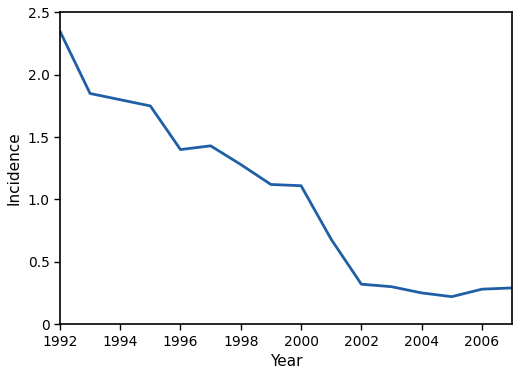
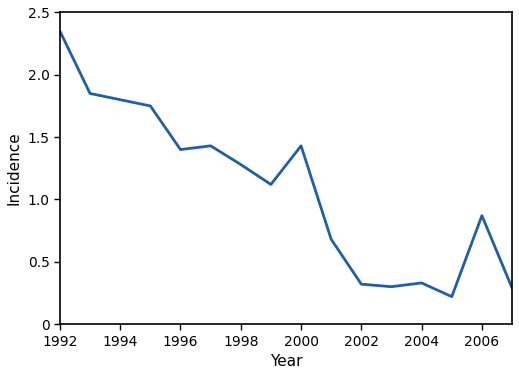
2000: 1.11 -> 1.43
2004: 0.25 -> 0.33
2006: 0.28 -> 0.87
